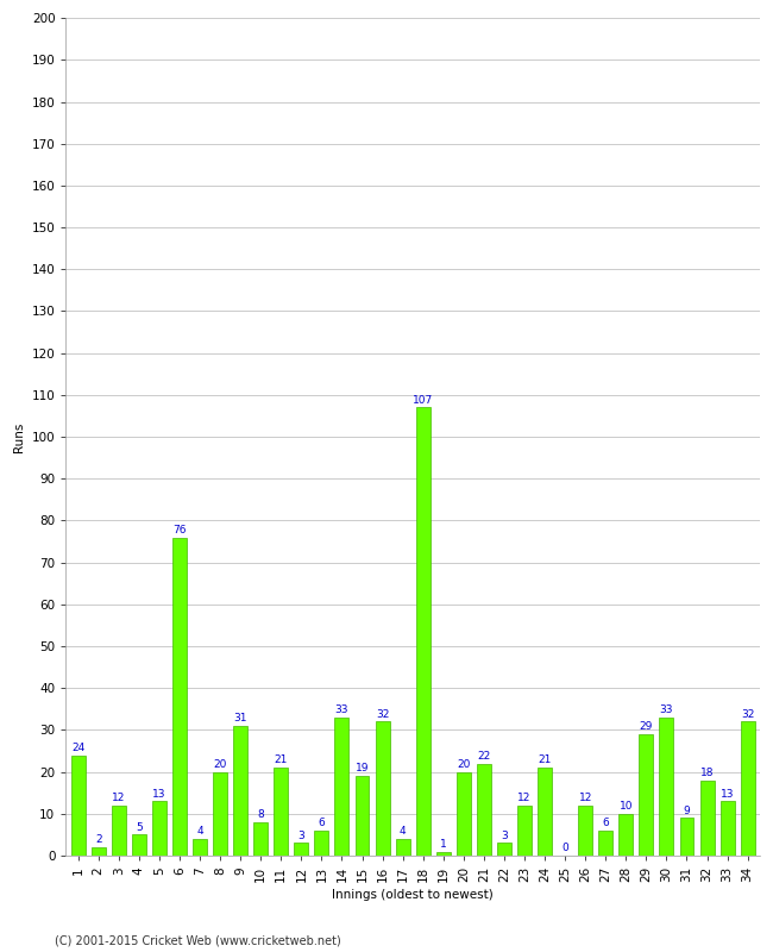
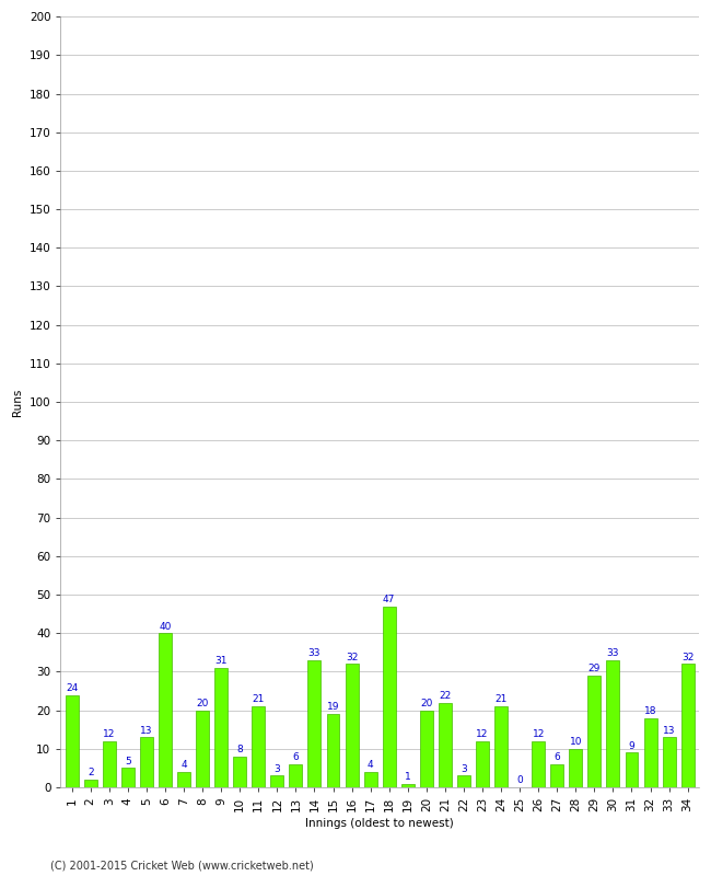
6: 76 -> 40
18: 107 -> 47
